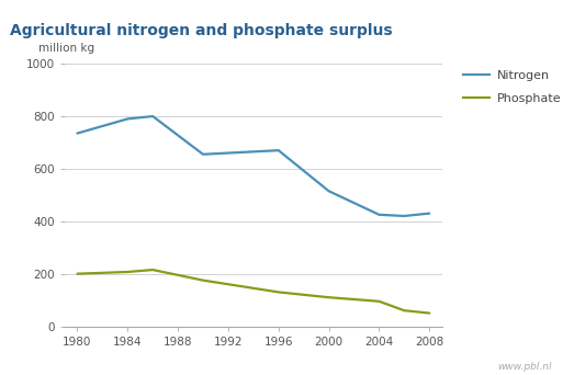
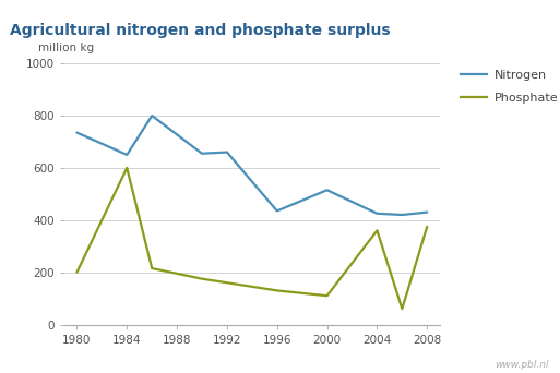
Nitrogen/1984: 790 -> 650
Phosphate/1984: 207 -> 600
Nitrogen/1996: 670 -> 435
Phosphate/2004: 95 -> 360
Phosphate/2008: 50 -> 375
